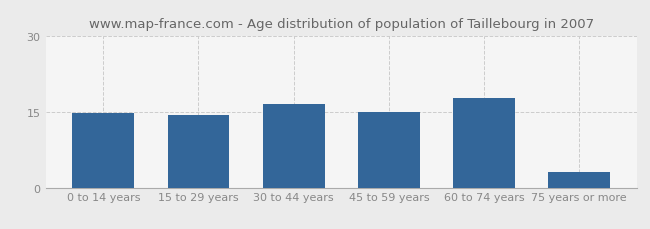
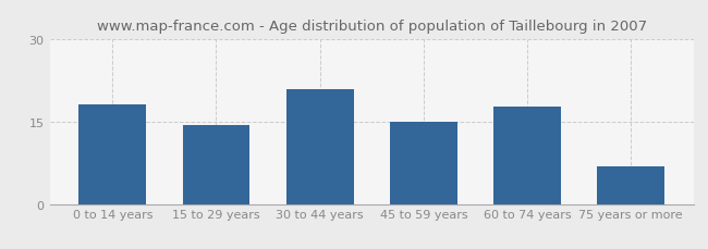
0 to 14 years: 14.7 -> 18.2
30 to 44 years: 16.5 -> 20.8
75 years or more: 3.0 -> 6.8
